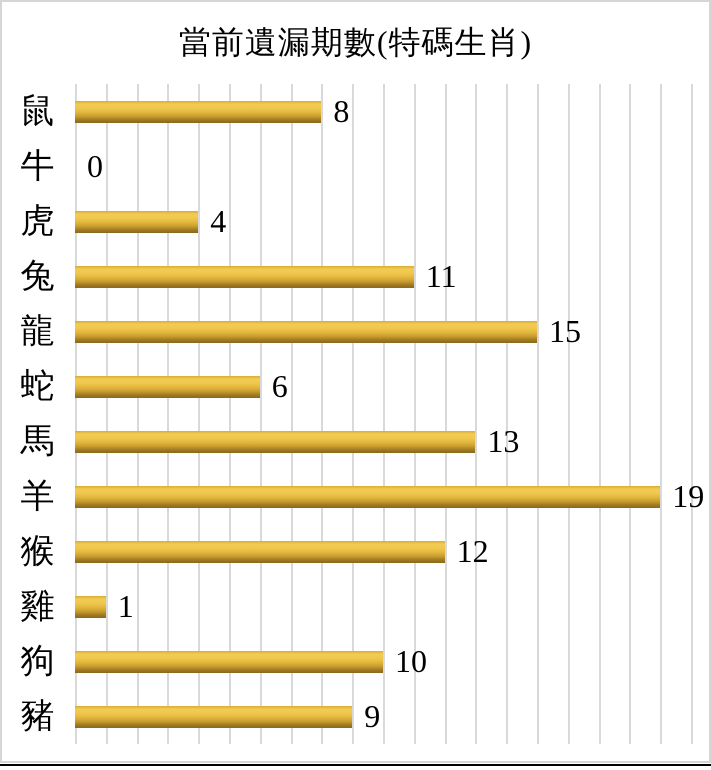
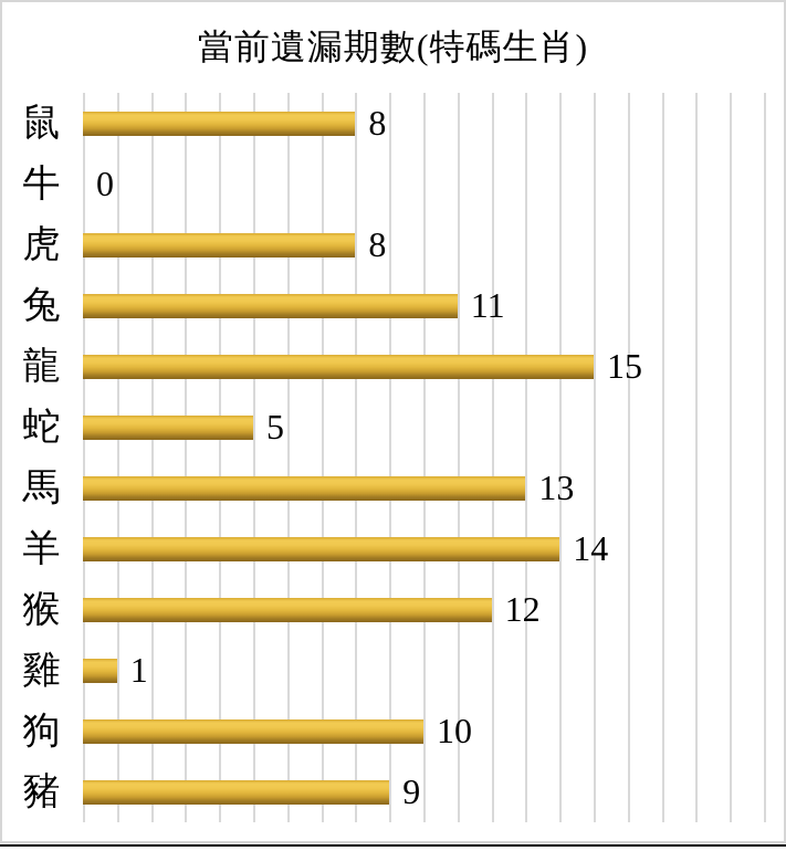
虎: 4 -> 8
蛇: 6 -> 5
羊: 19 -> 14
